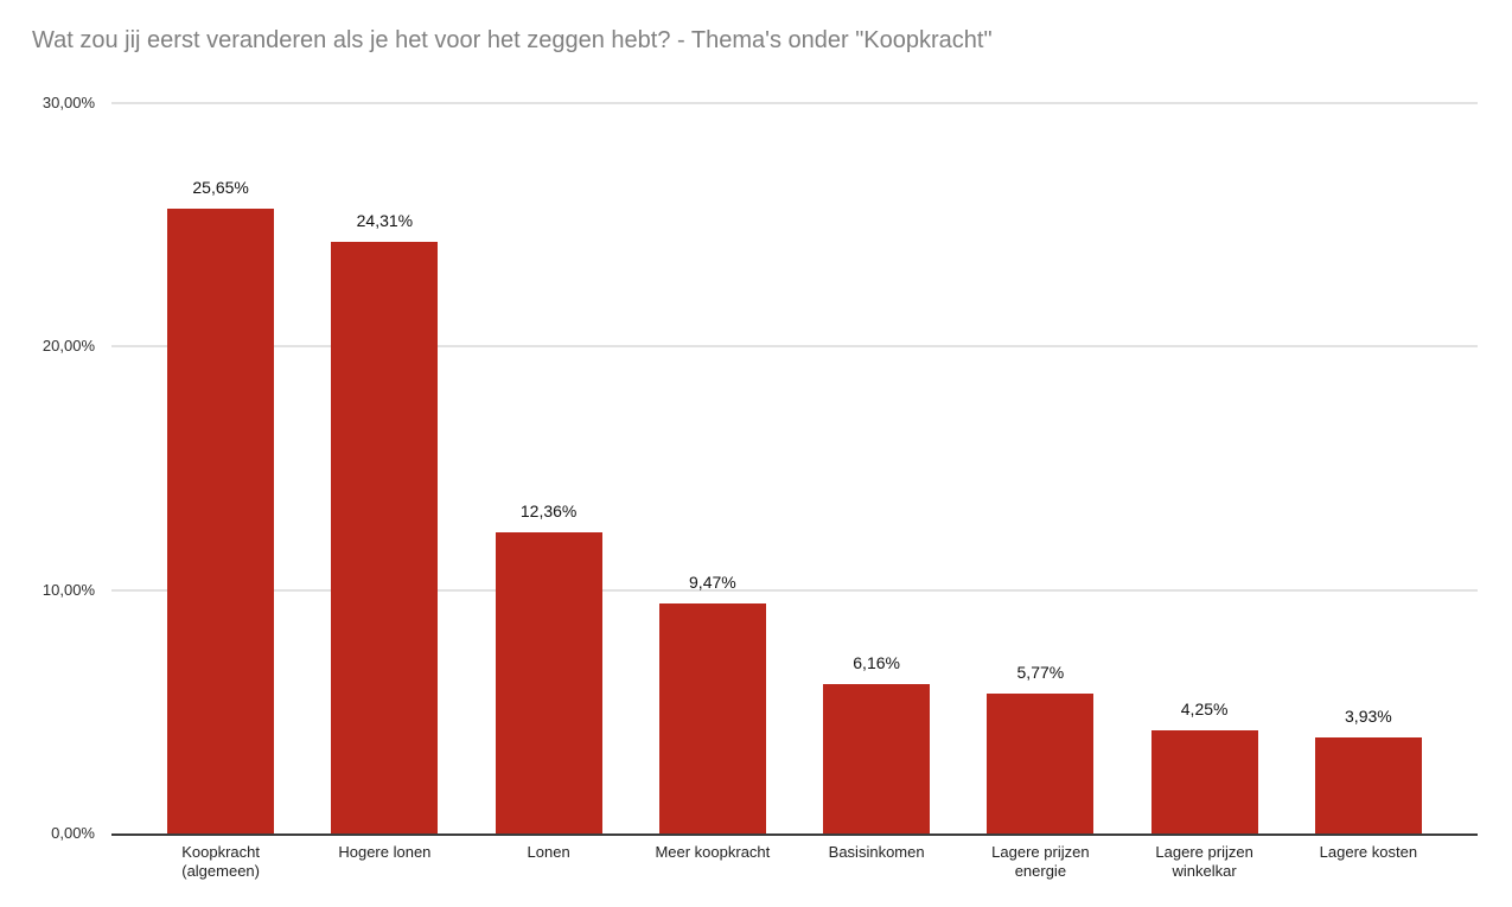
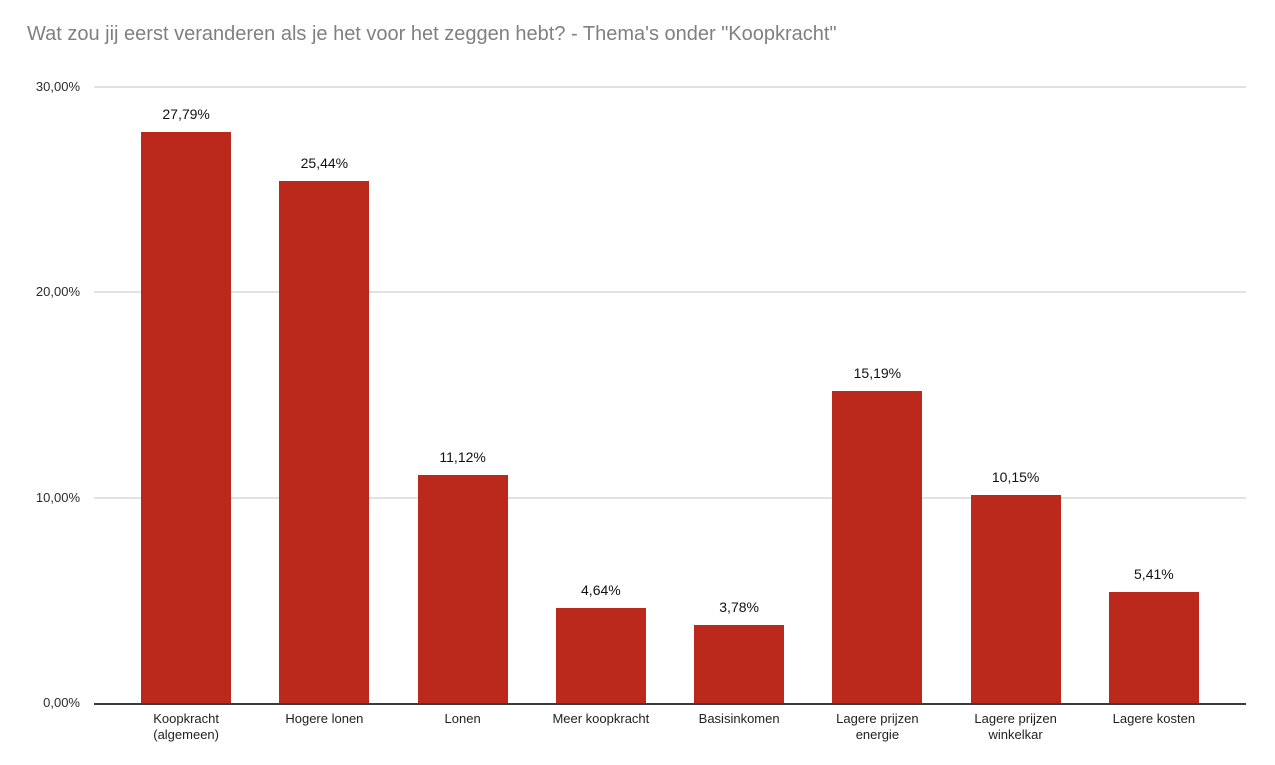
Koopkracht (algemeen): 25,65% -> 27,79%
Hogere lonen: 24,31% -> 25,44%
Lonen: 12,36% -> 11,12%
Meer koopkracht: 9,47% -> 4,64%
Basisinkomen: 6,16% -> 3,78%
Lagere prijzen energie: 5,77% -> 15,19%
Lagere prijzen winkelkar: 4,25% -> 10,15%
Lagere kosten: 3,93% -> 5,41%
